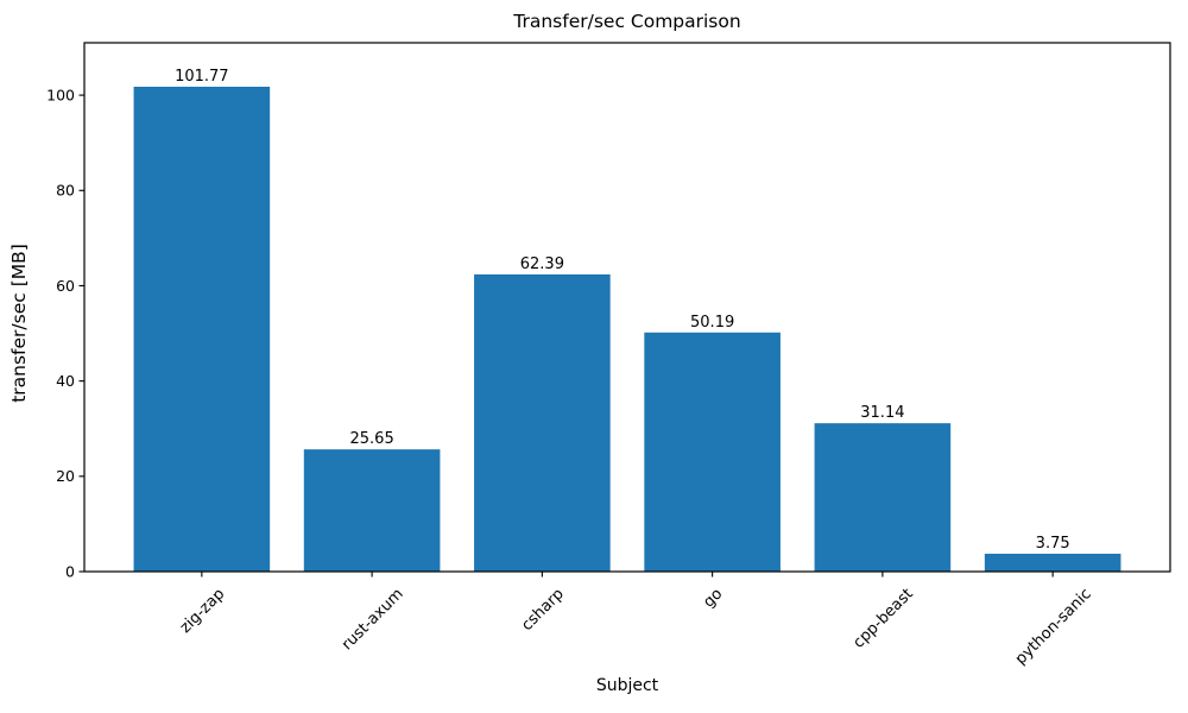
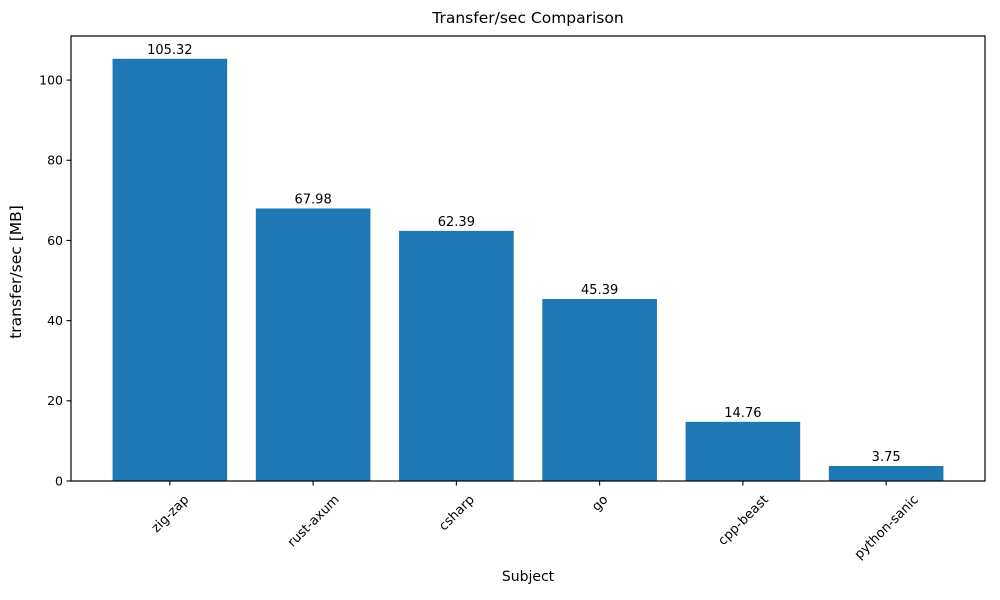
zig-zap: 101.77 -> 105.32
rust-axum: 25.65 -> 67.98
go: 50.19 -> 45.39
cpp-beast: 31.14 -> 14.76
